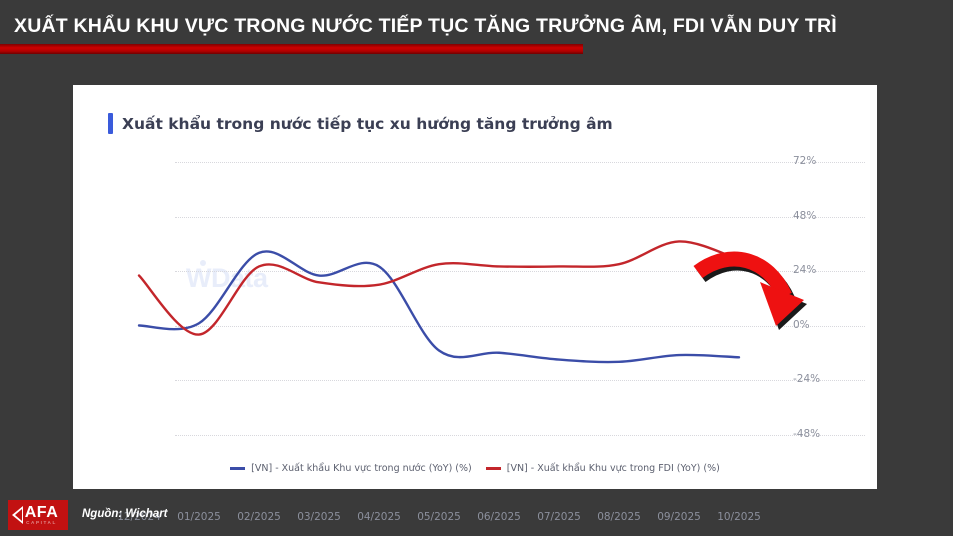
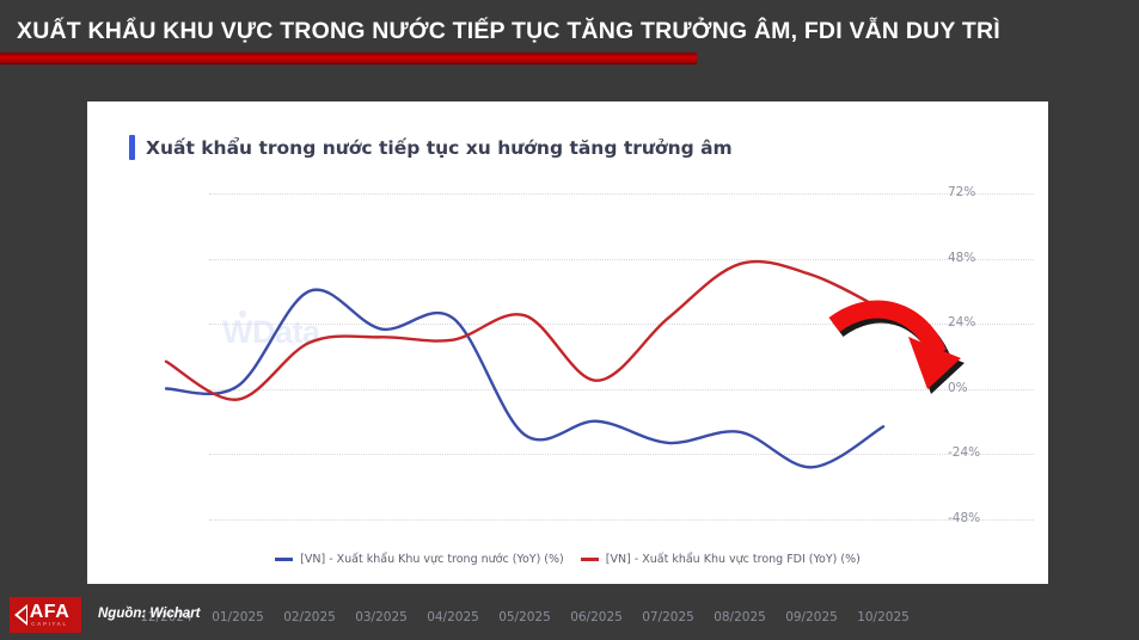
[VN] - Xuất khẩu Khu vực trong FDI (YoY) (%)/12/2024: 22% -> 10%
[VN] - Xuất khẩu Khu vực trong nước (YoY) (%)/02/2025: 32% -> 36%
[VN] - Xuất khẩu Khu vực trong FDI (YoY) (%)/02/2025: 26% -> 17%
[VN] - Xuất khẩu Khu vực trong nước (YoY) (%)/05/2025: -11% -> -17%
[VN] - Xuất khẩu Khu vực trong FDI (YoY) (%)/06/2025: 26% -> 3%
[VN] - Xuất khẩu Khu vực trong nước (YoY) (%)/07/2025: -15% -> -20%
[VN] - Xuất khẩu Khu vực trong FDI (YoY) (%)/08/2025: 27% -> 46%
[VN] - Xuất khẩu Khu vực trong nước (YoY) (%)/09/2025: -13% -> -29%
[VN] - Xuất khẩu Khu vực trong FDI (YoY) (%)/09/2025: 37% -> 42%
